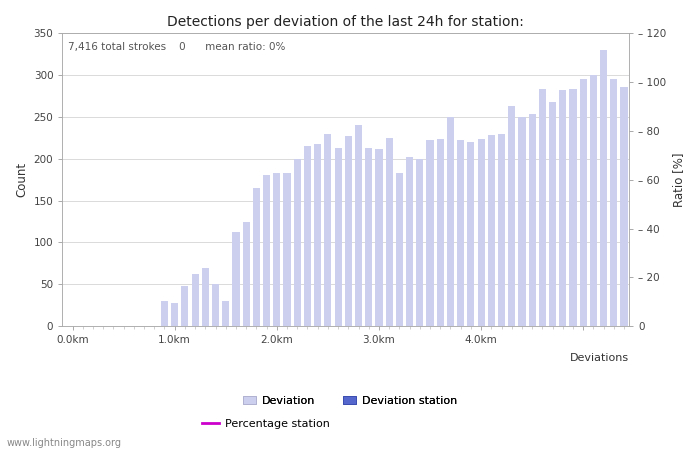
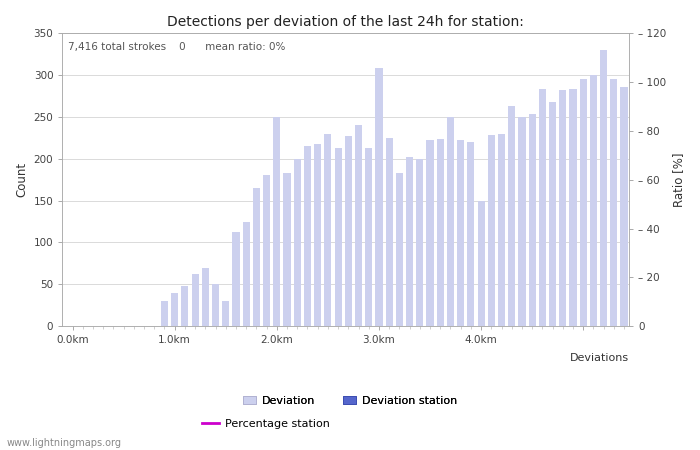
1.0km: 28 -> 40
2.0km: 183 -> 250
3.0km: 211 -> 308
4.0km: 223 -> 150
